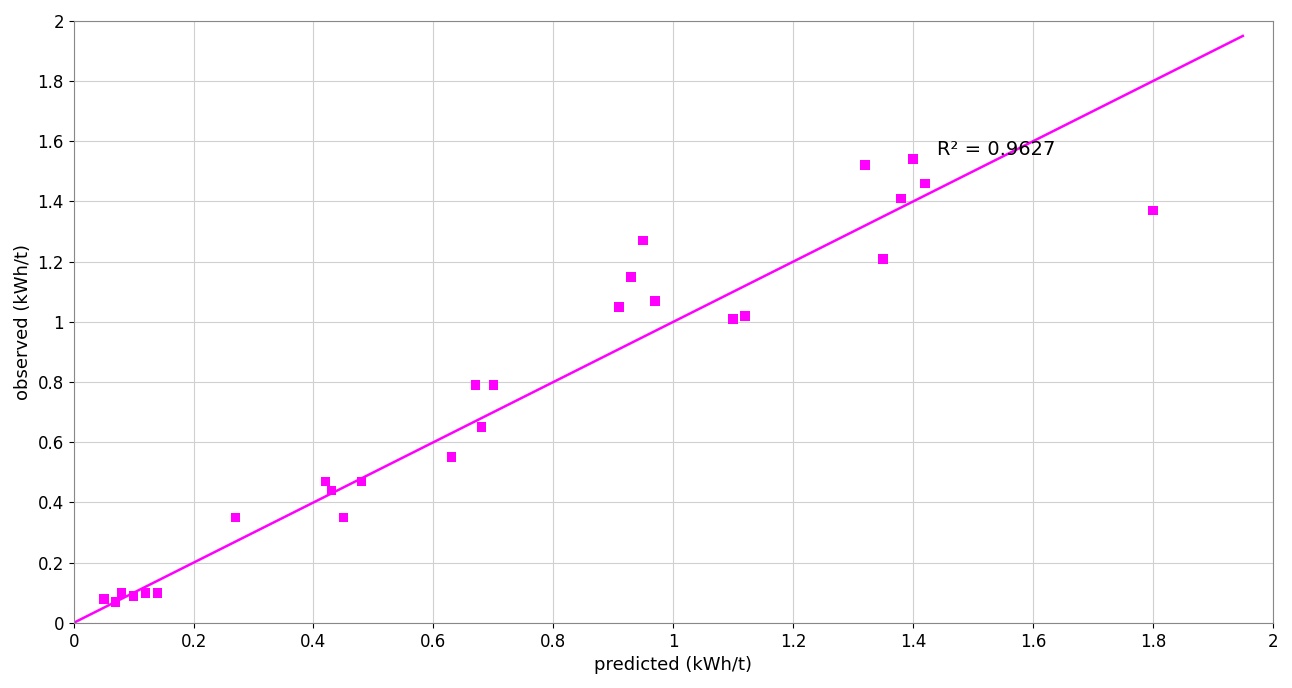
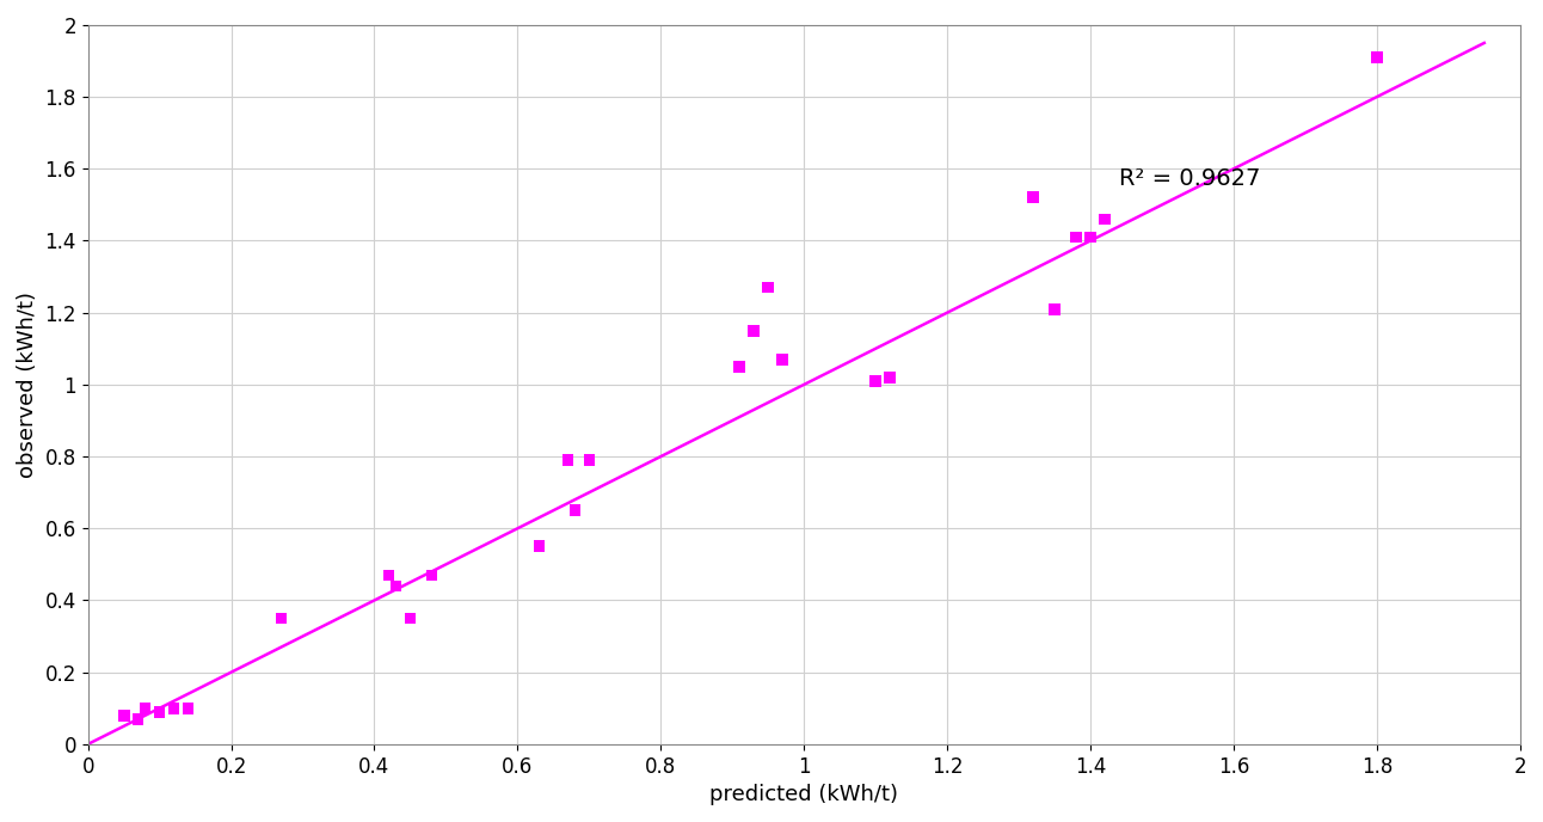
1.4: 1.54 -> 1.41
1.8: 1.37 -> 1.91
